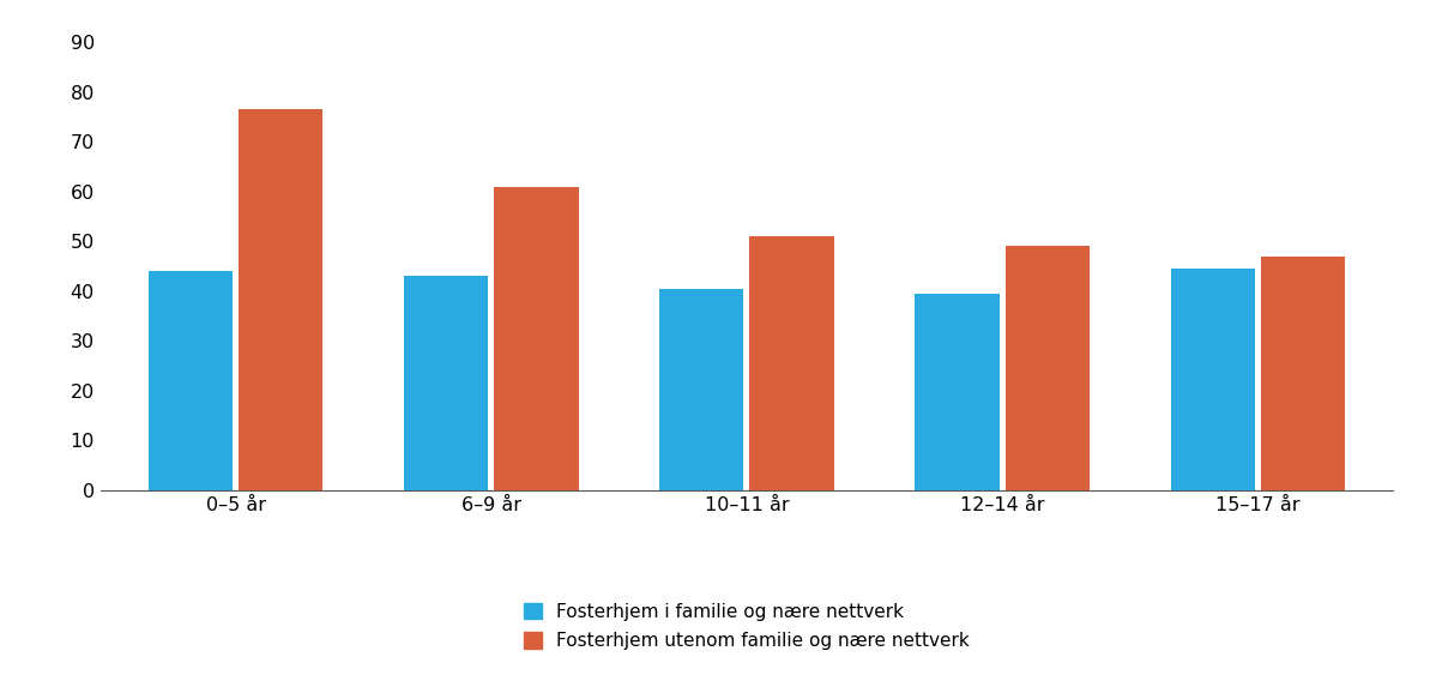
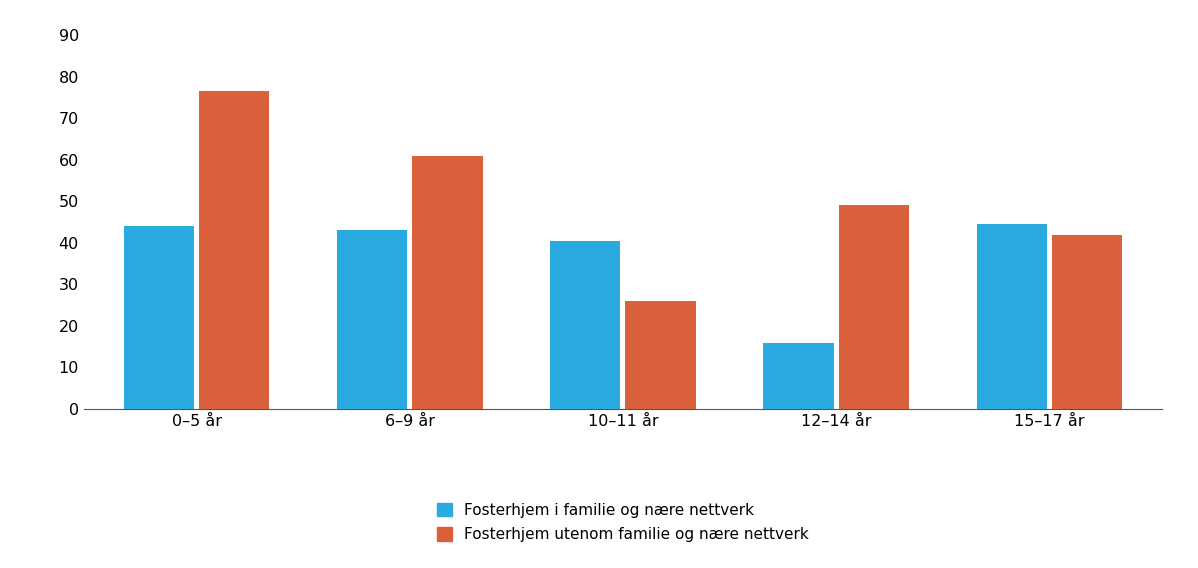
Fosterhjem utenom familie og nære nettverk/10–11 år: 51.0 -> 26.0
Fosterhjem i familie og nære nettverk/12–14 år: 39.5 -> 16.0
Fosterhjem utenom familie og nære nettverk/15–17 år: 47.0 -> 42.0
